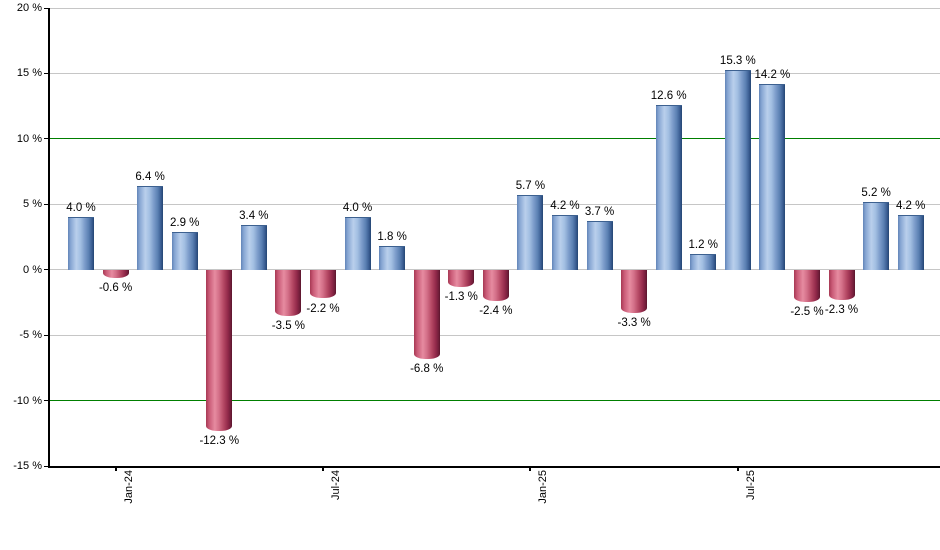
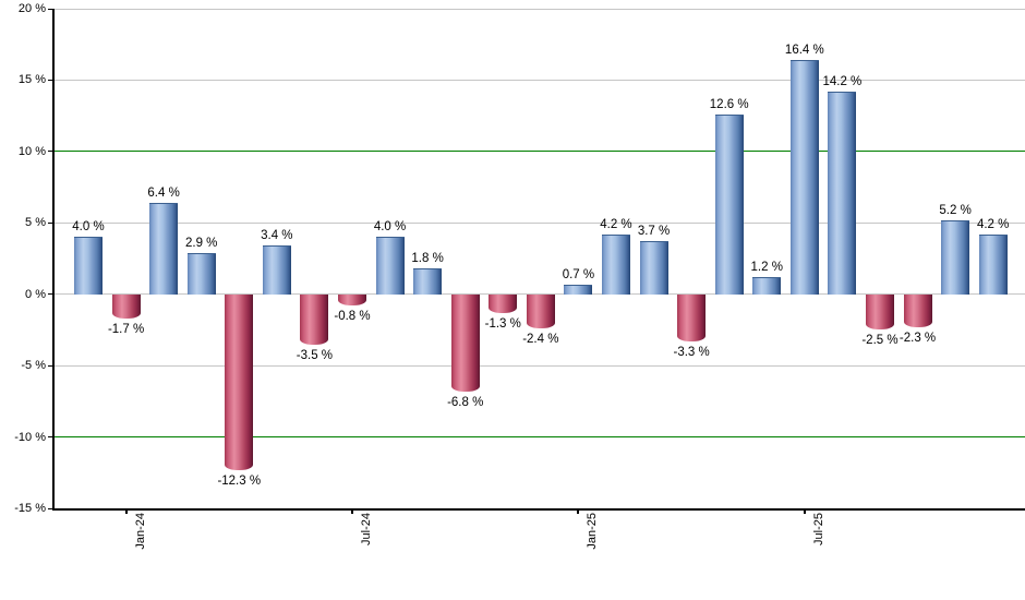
Jan-24: -0.6 -> -1.7
Jul-24: -2.2 -> -0.8
Jan-25: 5.7 -> 0.7
Jul-25: 15.3 -> 16.4
